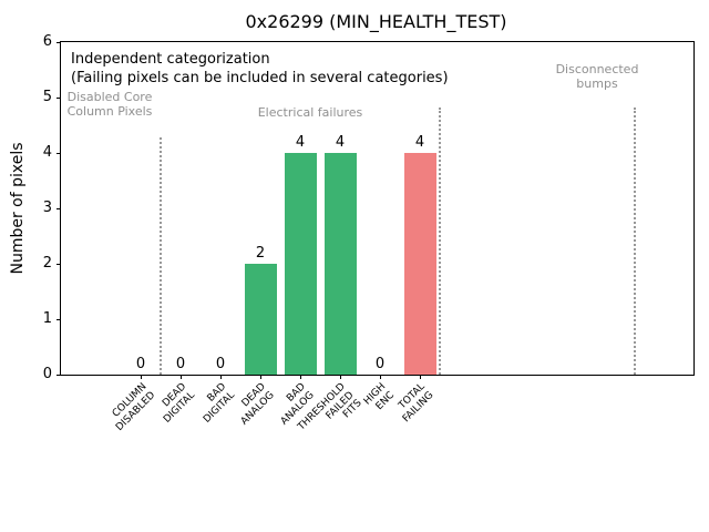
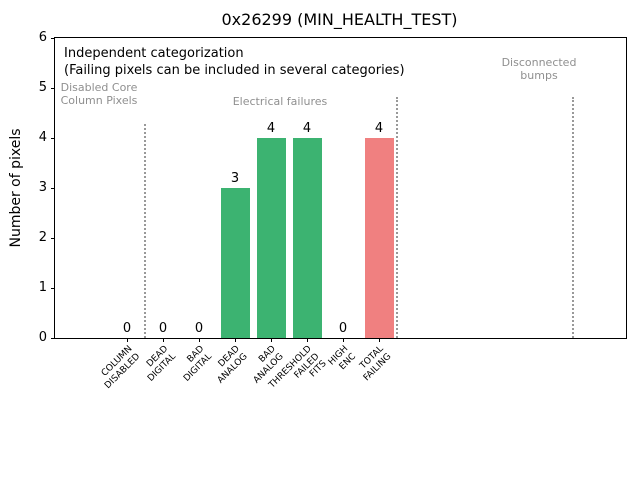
DEAD ANALOG: 2 -> 3
